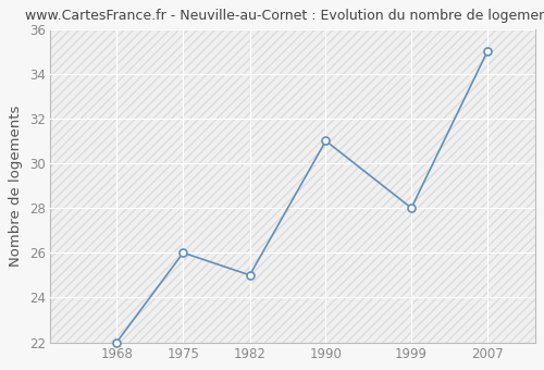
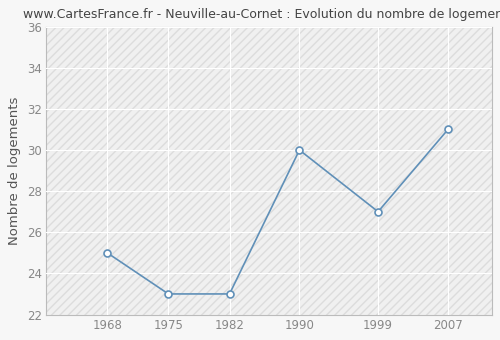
1968: 22 -> 25
1975: 26 -> 23
1982: 25 -> 23
1990: 31 -> 30
1999: 28 -> 27
2007: 35 -> 31
